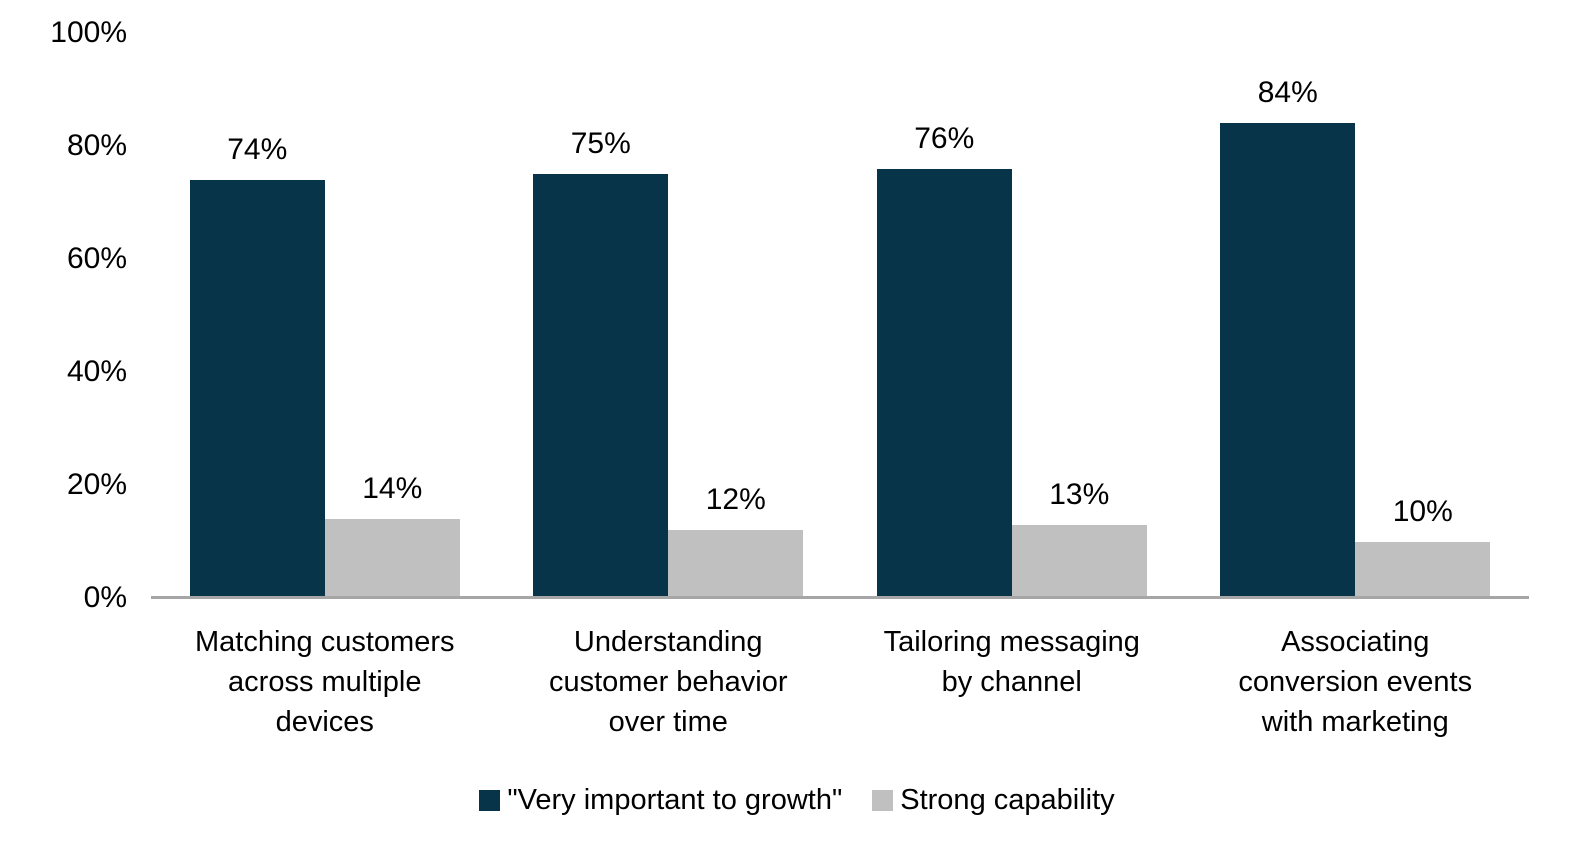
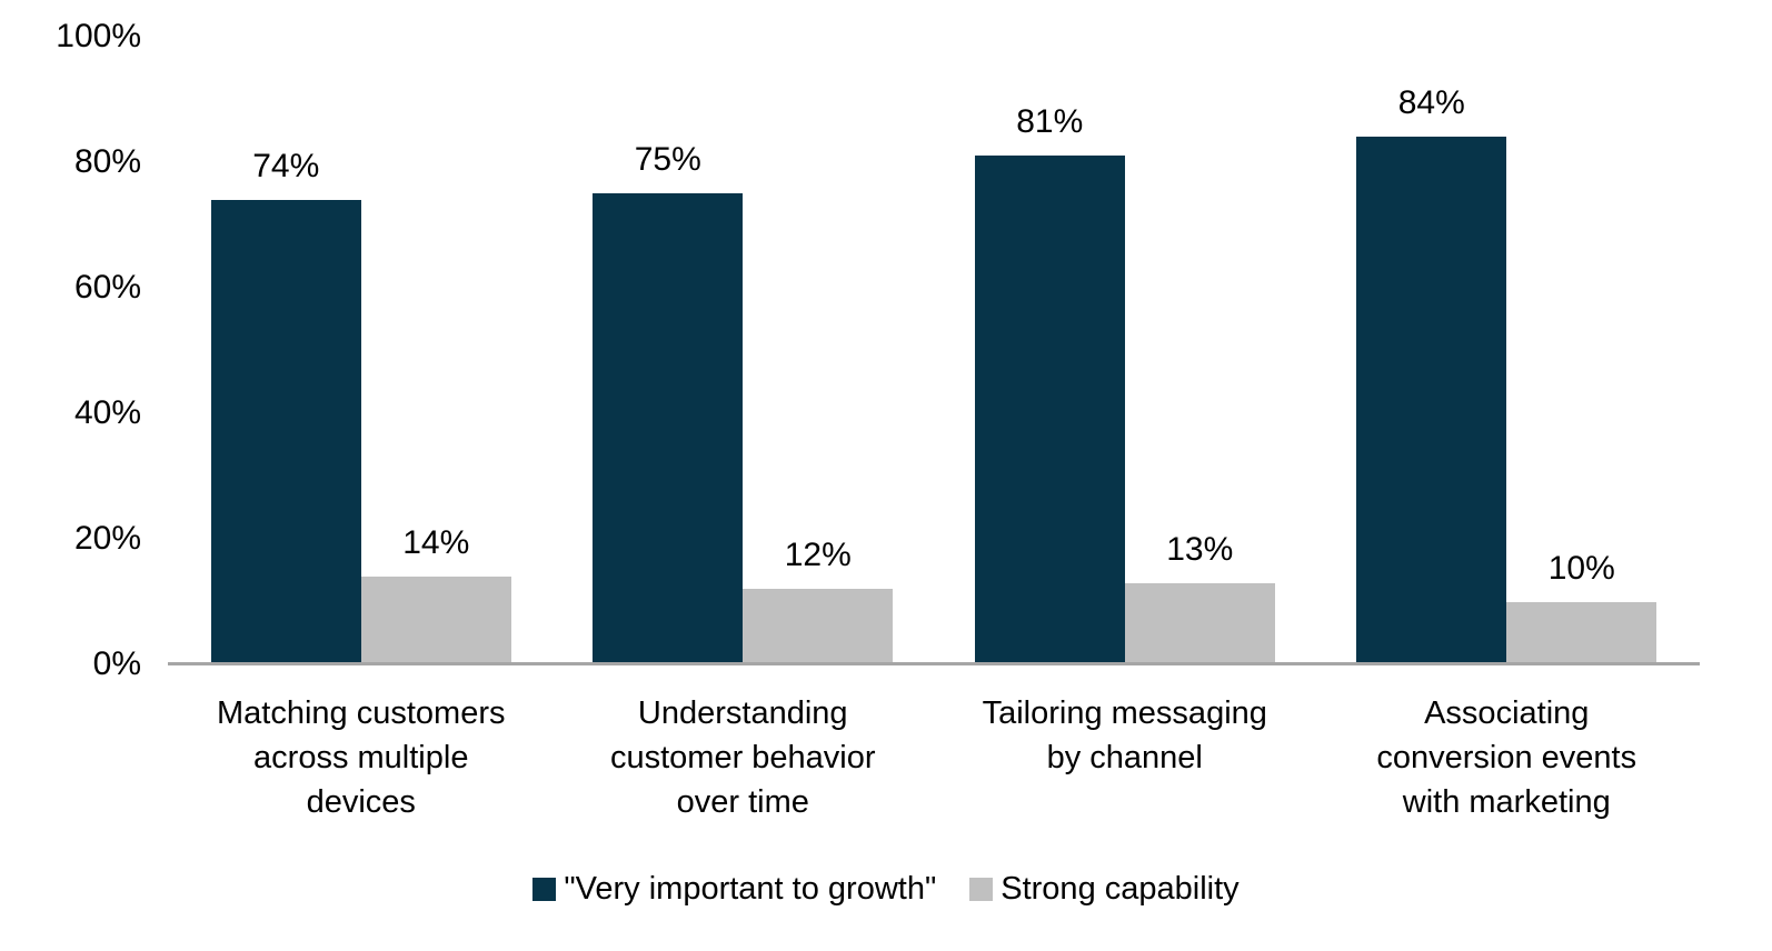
"Very important to growth"/Tailoring messaging by channel: 76% -> 81%
